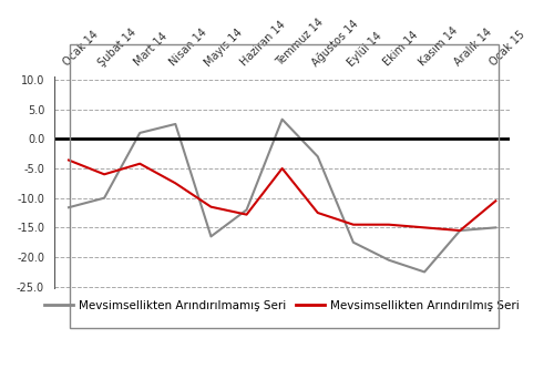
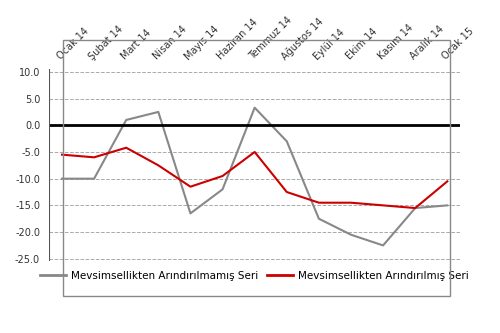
Mevsimsellikten Arındırılmamış Seri/Ocak 14: -11.6 -> -10.0
Mevsimsellikten Arındırılmış Seri/Ocak 14: -3.6 -> -5.5
Mevsimsellikten Arındırılmış Seri/Haziran 14: -12.8 -> -9.5
